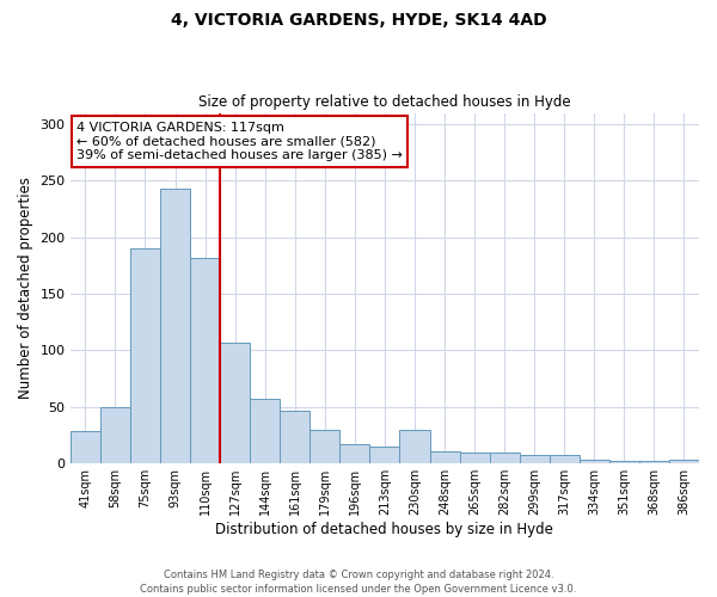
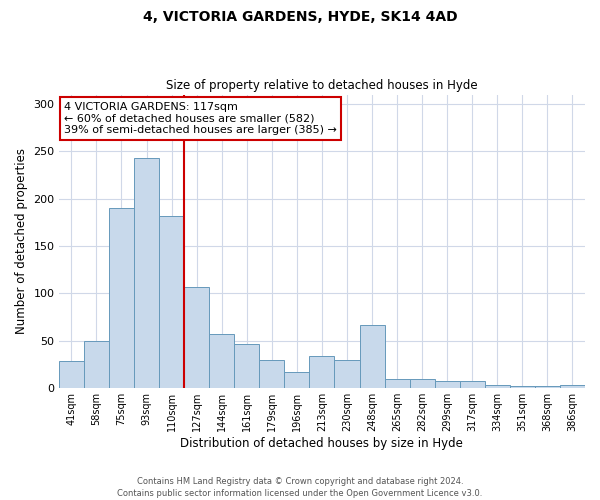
213sqm: 15 -> 34
248sqm: 10 -> 66
